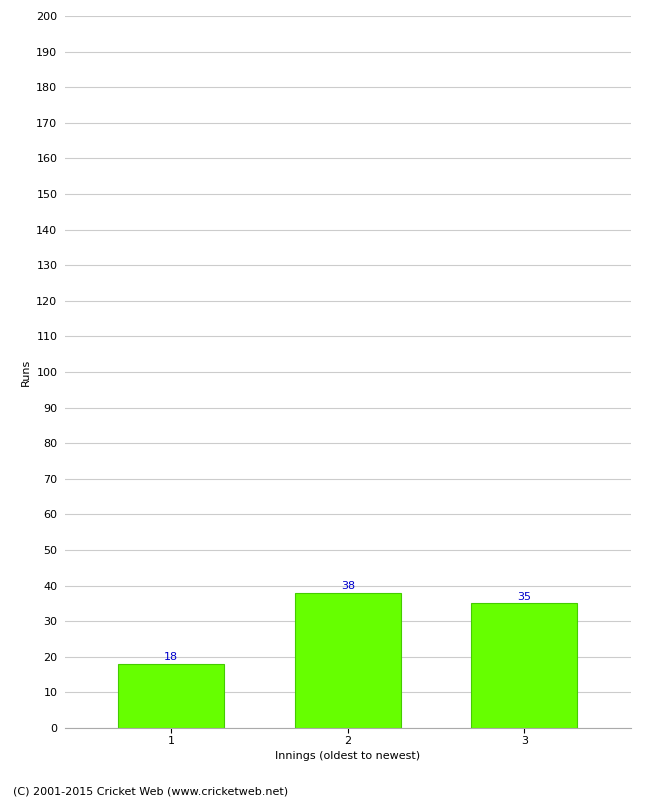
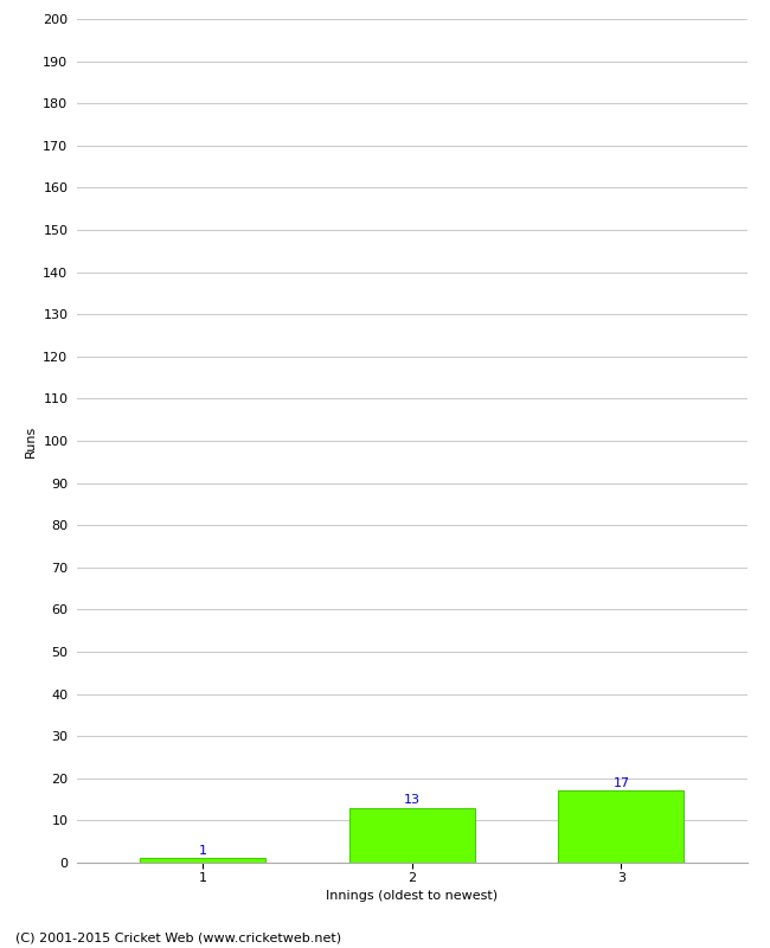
1: 18 -> 1
2: 38 -> 13
3: 35 -> 17
